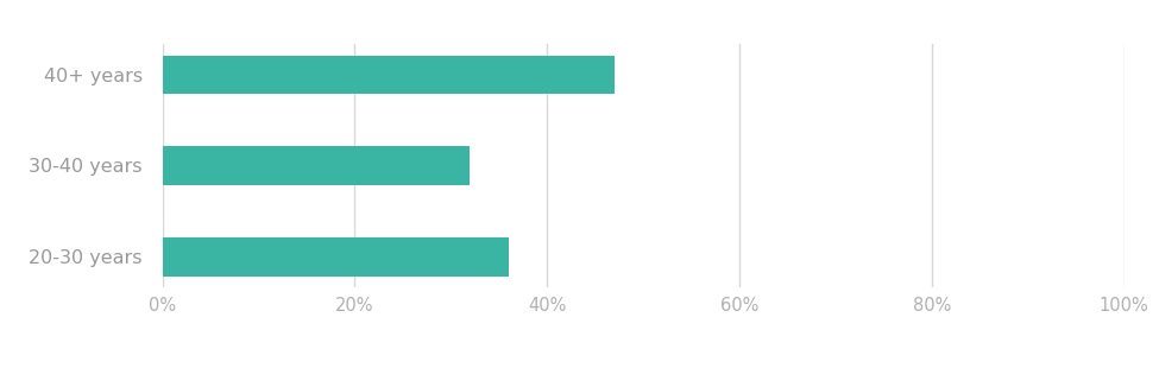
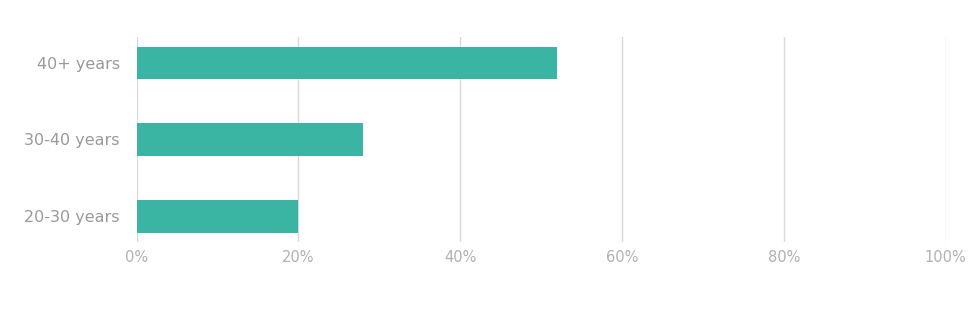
40+ years: 47% -> 52%
30-40 years: 32% -> 28%
20-30 years: 36% -> 20%
